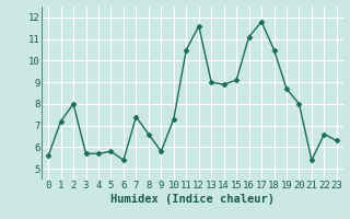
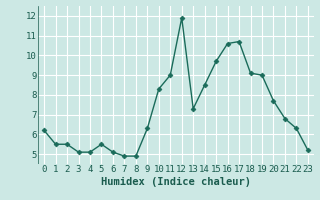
0: 5.6 -> 6.2
1: 7.2 -> 5.5
2: 8.0 -> 5.5
3: 5.7 -> 5.1
4: 5.7 -> 5.1
5: 5.8 -> 5.5
6: 5.4 -> 5.1
7: 7.4 -> 4.9
8: 6.6 -> 4.9
9: 5.8 -> 6.3
10: 7.3 -> 8.3
11: 10.5 -> 9.0
12: 11.6 -> 11.9
13: 9.0 -> 7.3
14: 8.9 -> 8.5
15: 9.1 -> 9.7
16: 11.1 -> 10.6
17: 11.8 -> 10.7
18: 10.5 -> 9.1
19: 8.7 -> 9.0
20: 8.0 -> 7.7
21: 5.4 -> 6.8
22: 6.6 -> 6.3
23: 6.3 -> 5.2
